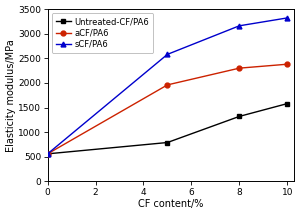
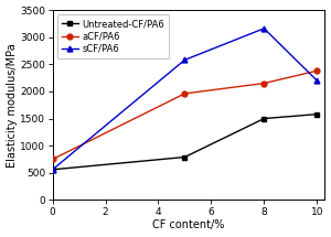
aCF/PA6/0: 560 -> 750
Untreated-CF/PA6/8: 1320 -> 1500
aCF/PA6/8: 2300 -> 2150
sCF/PA6/10: 3320 -> 2200
